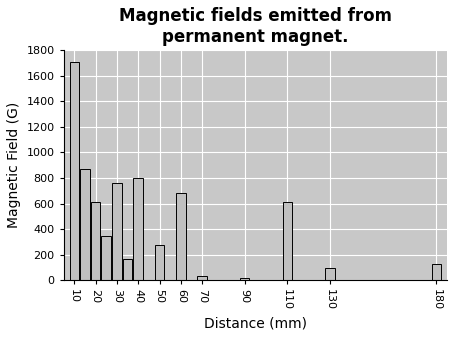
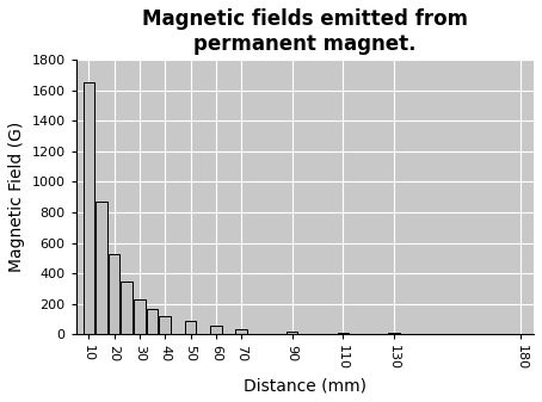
10: 1710 -> 1650
20: 610 -> 530
30: 760 -> 230
40: 800 -> 120
50: 280 -> 80
60: 680 -> 60
110: 610 -> 10
130: 100 -> 10
180: 130 -> 0
